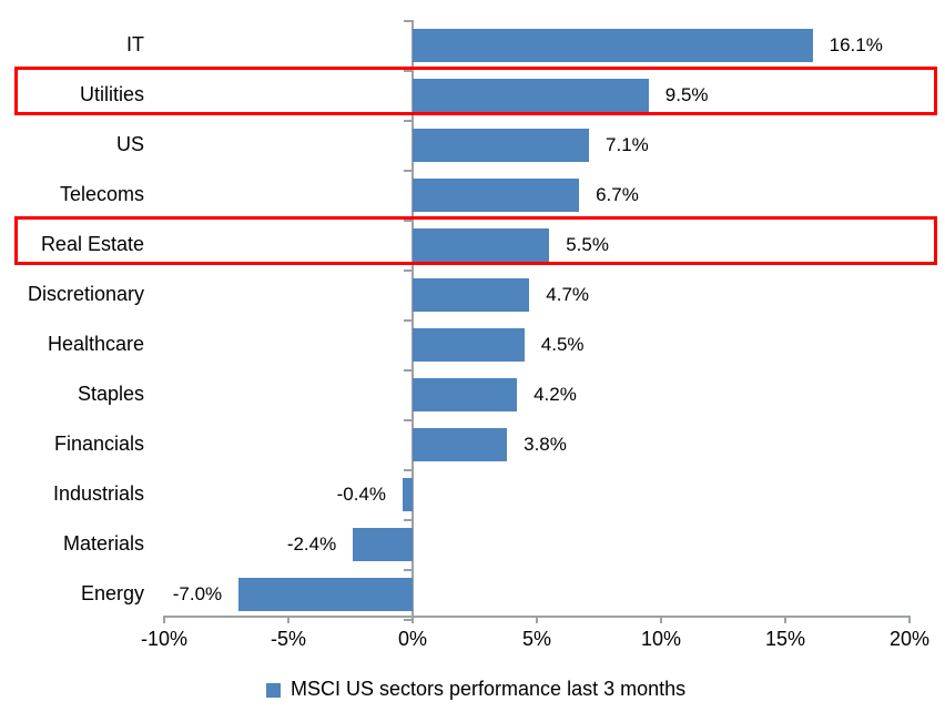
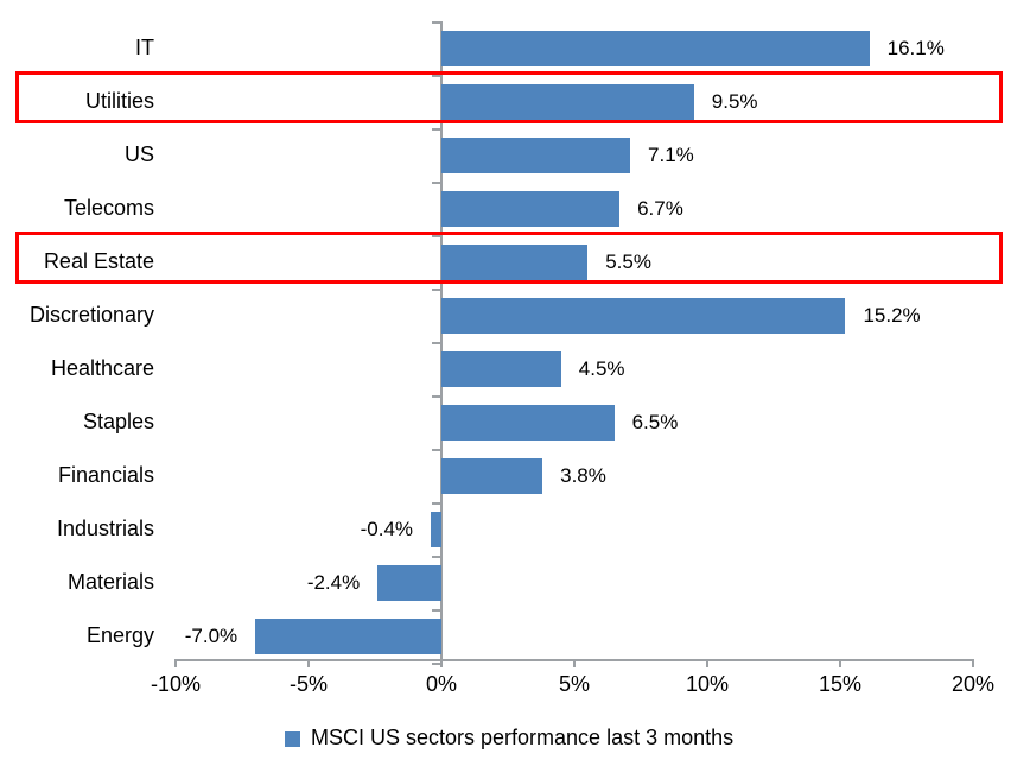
Discretionary: 4.7% -> 15.2%
Staples: 4.2% -> 6.5%
